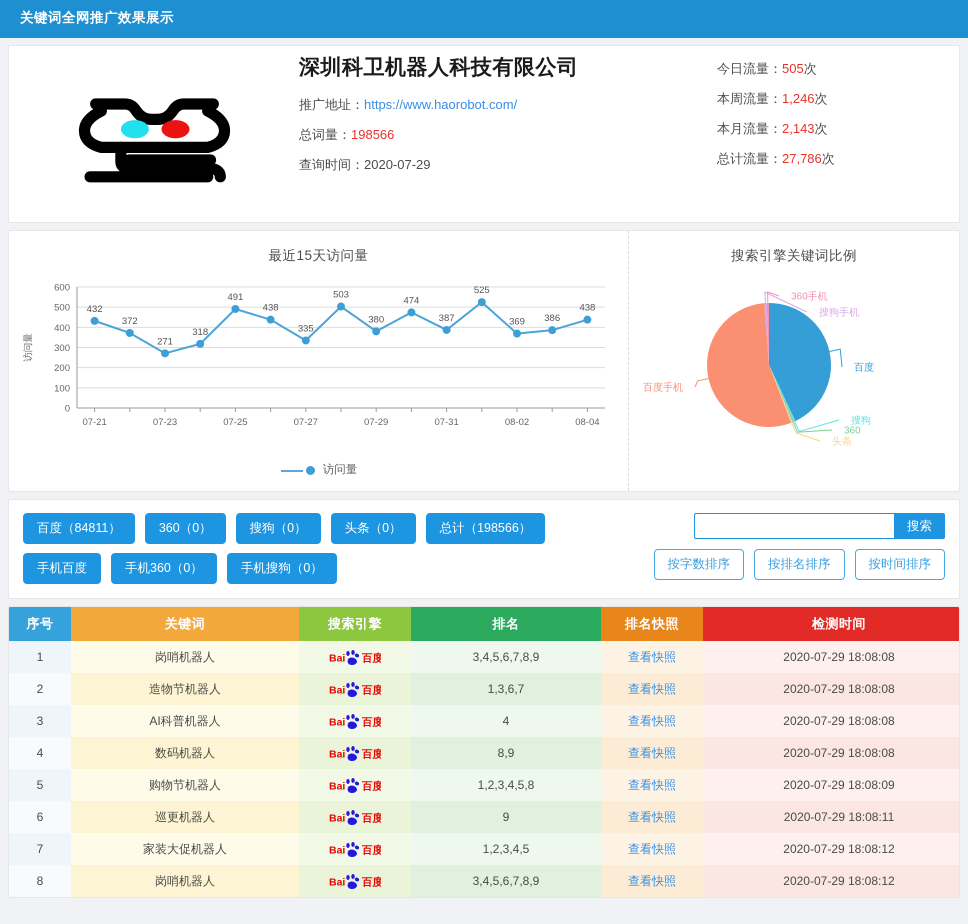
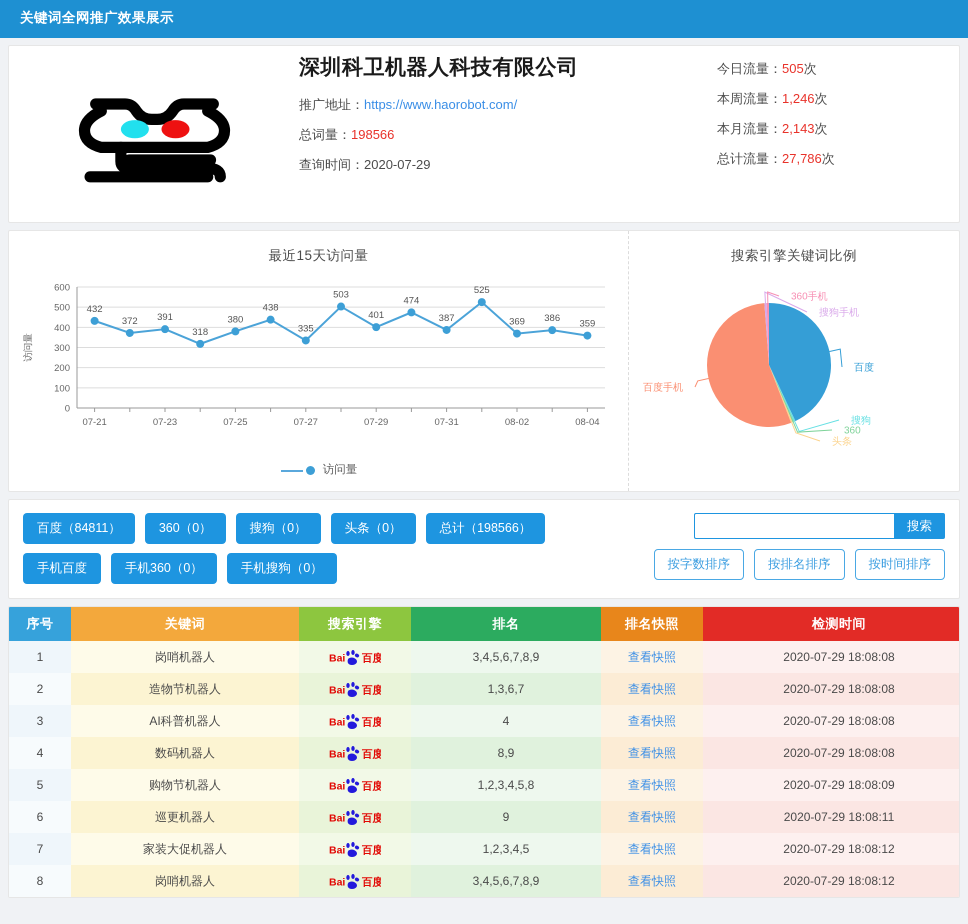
最近15天访问量/07-23: 271 -> 391
最近15天访问量/07-25: 491 -> 380
最近15天访问量/07-29: 380 -> 401
最近15天访问量/08-04: 438 -> 359
